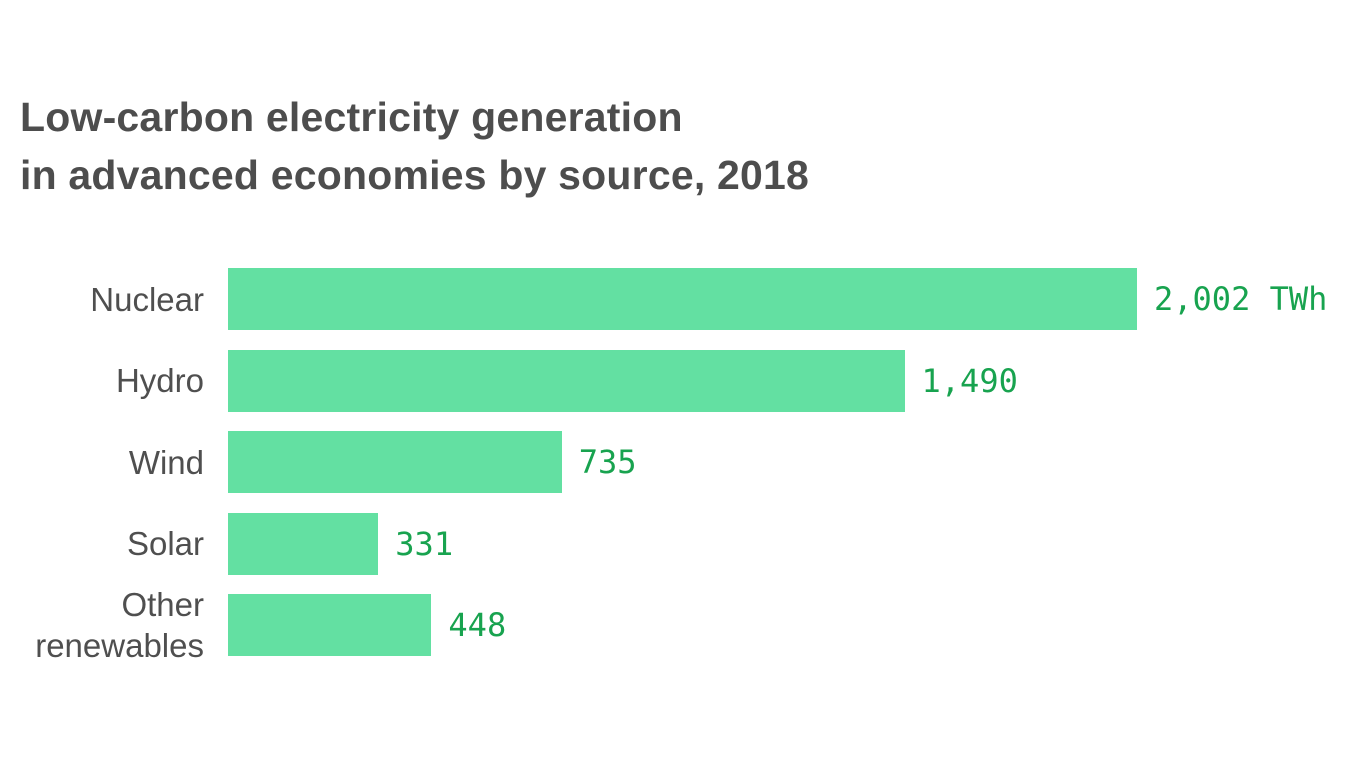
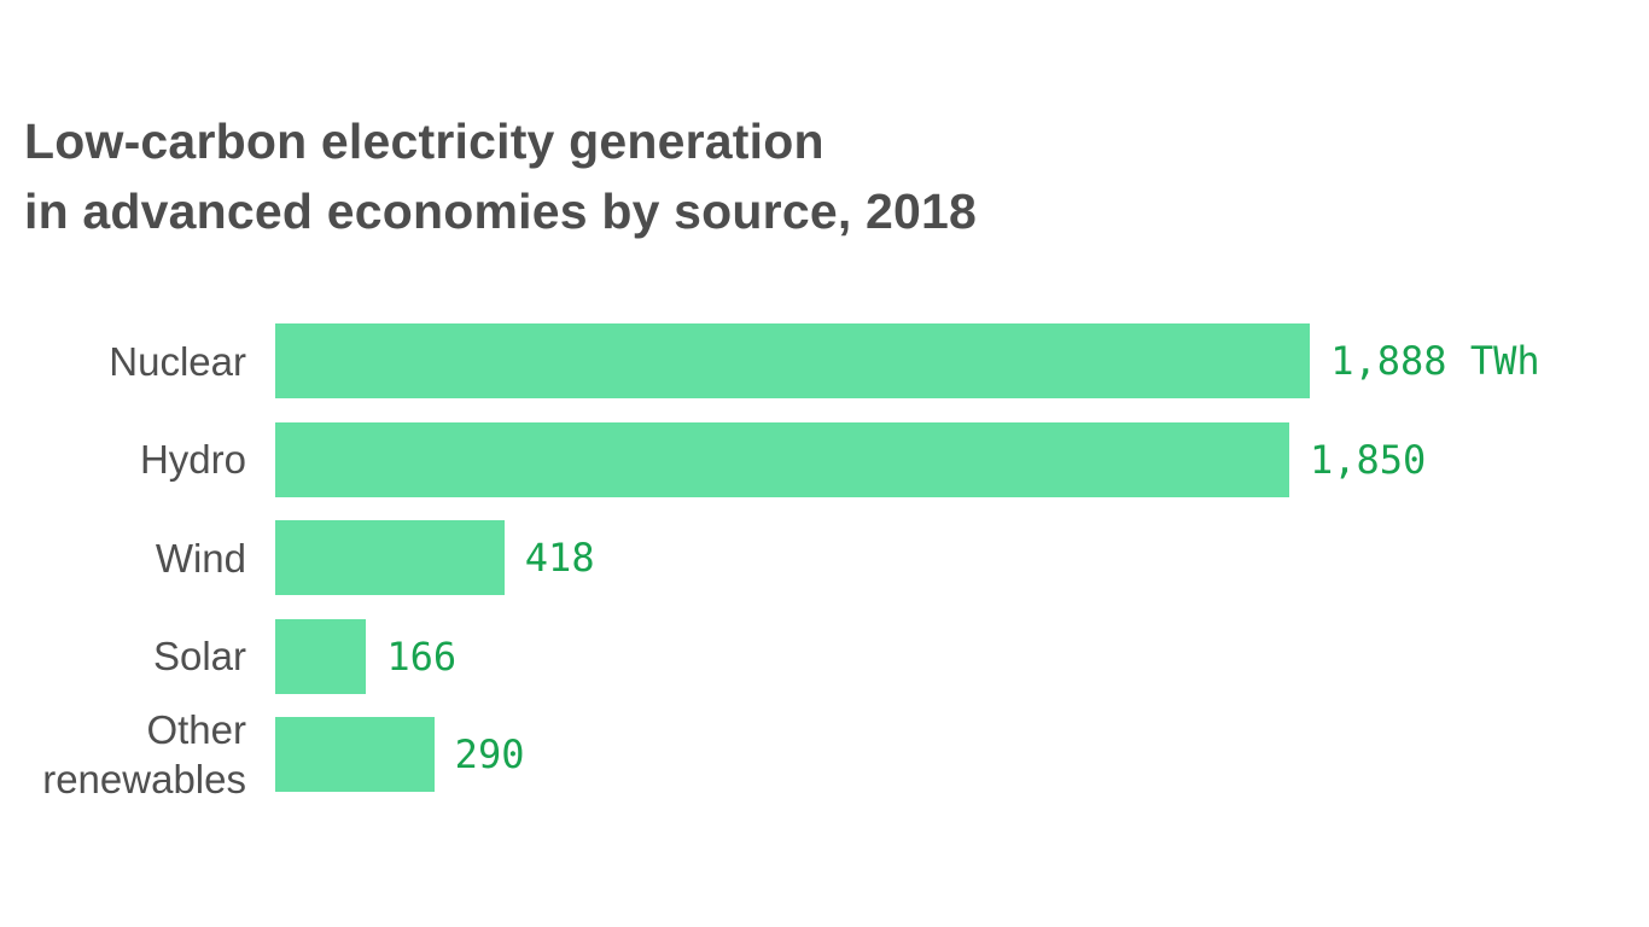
Nuclear: 2,002 -> 1,888
Hydro: 1,490 -> 1,850
Wind: 735 -> 418
Solar: 331 -> 166
Other renewables: 448 -> 290
